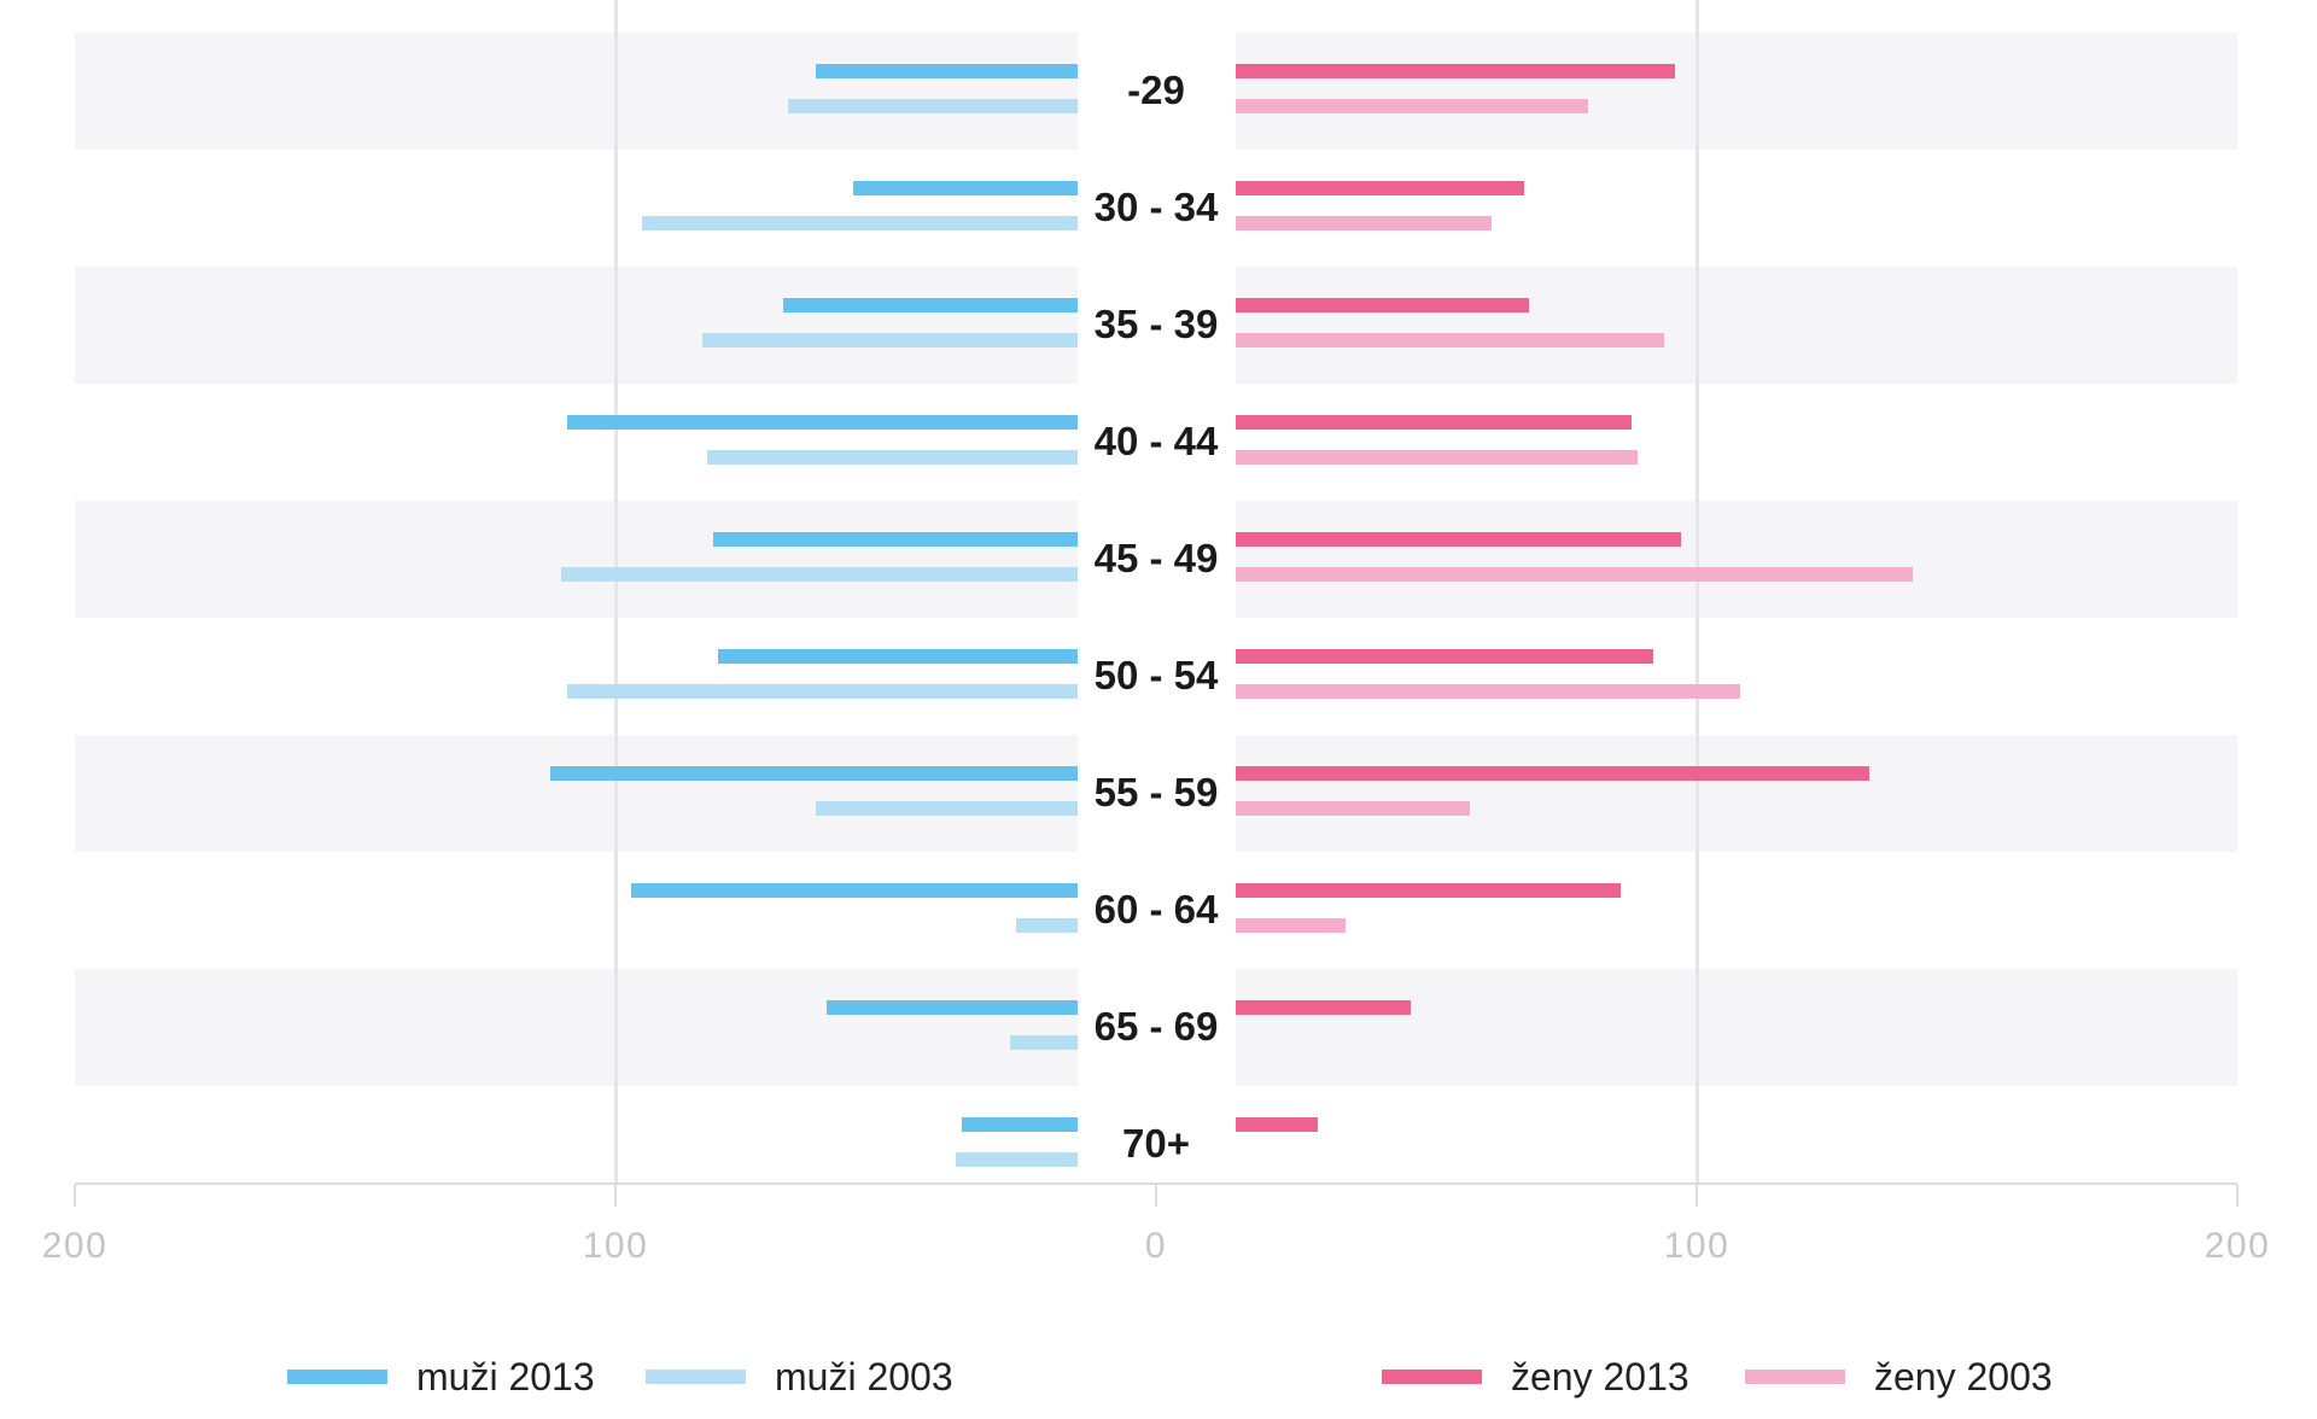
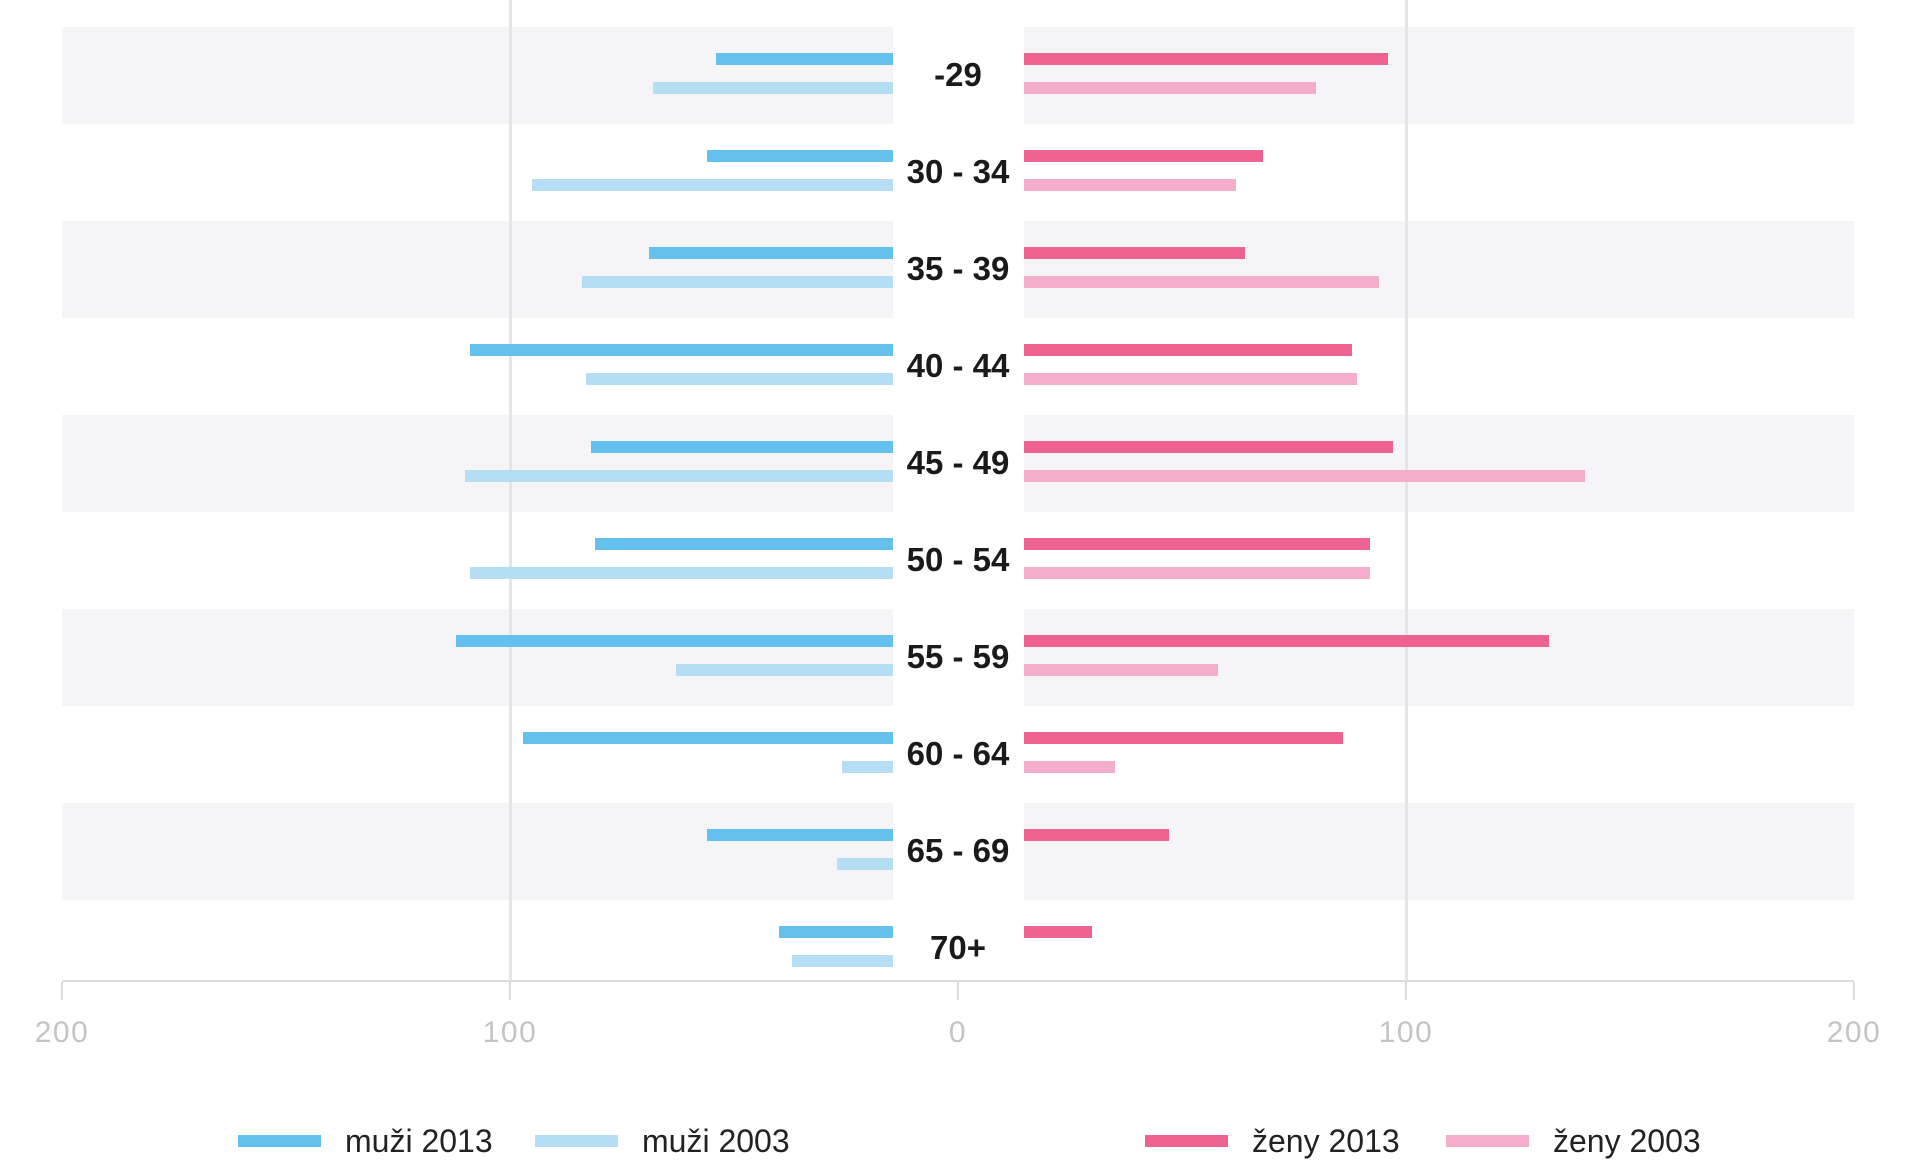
muži 2013/-29: 63 -> 54
ženy 2013/35 - 39: 69 -> 64
ženy 2003/50 - 54: 108 -> 92
muži 2013/65 - 69: 61 -> 56
muži 2013/70+: 36 -> 40
